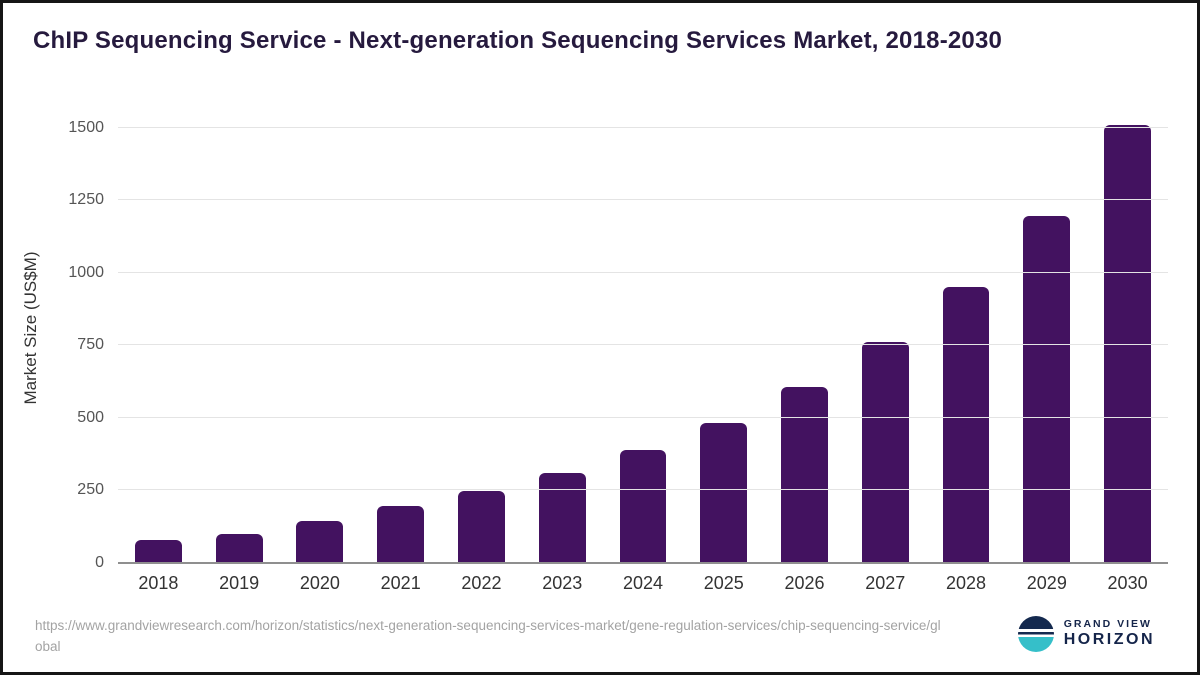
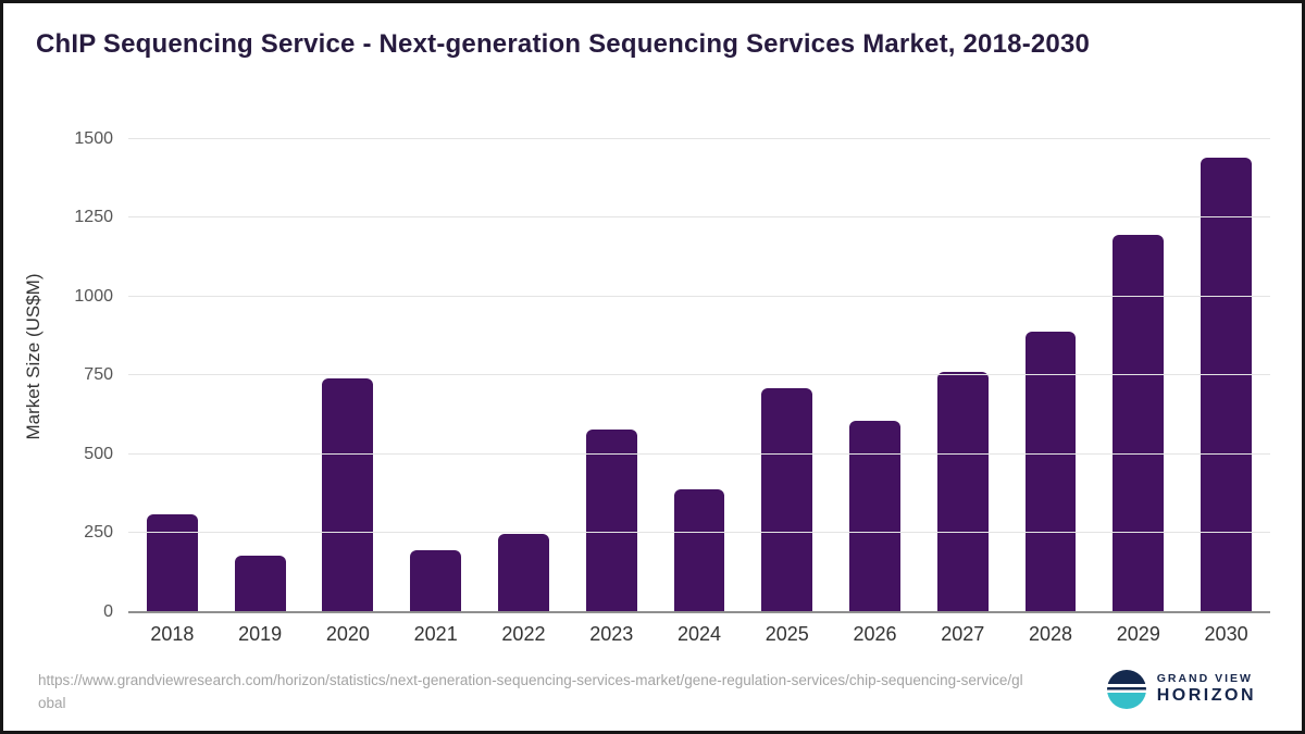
2018: 80 -> 310
2019: 100 -> 180
2020: 140 -> 740
2023: 310 -> 580
2025: 480 -> 710
2028: 950 -> 890
2030: 1510 -> 1440
